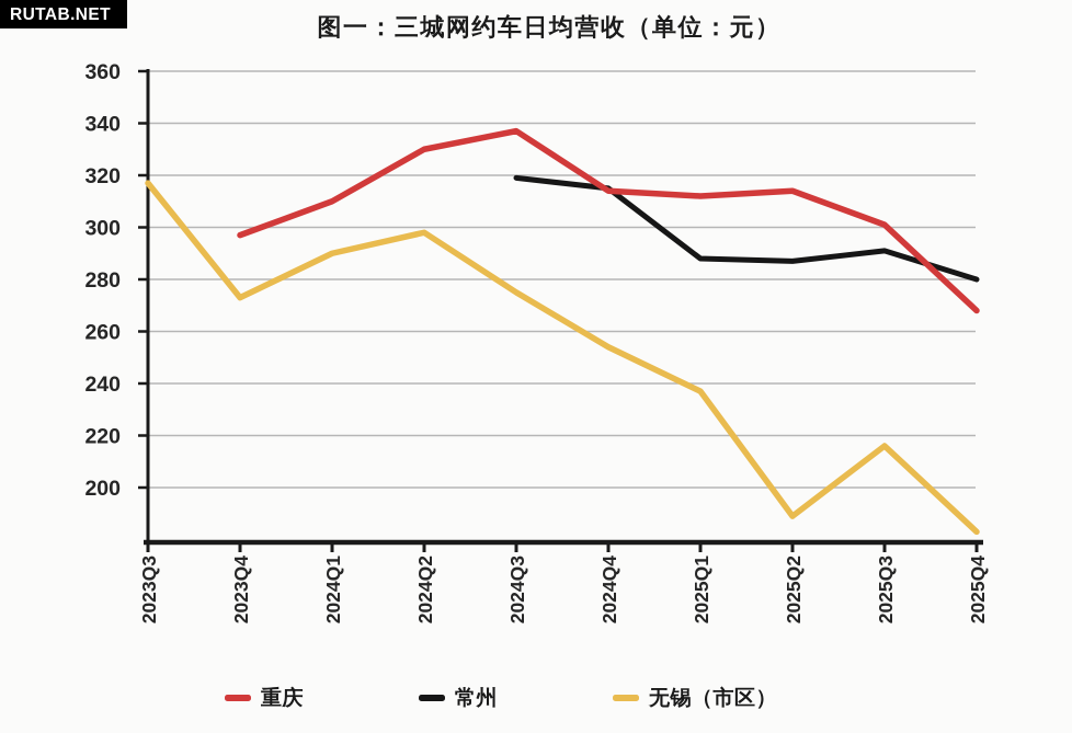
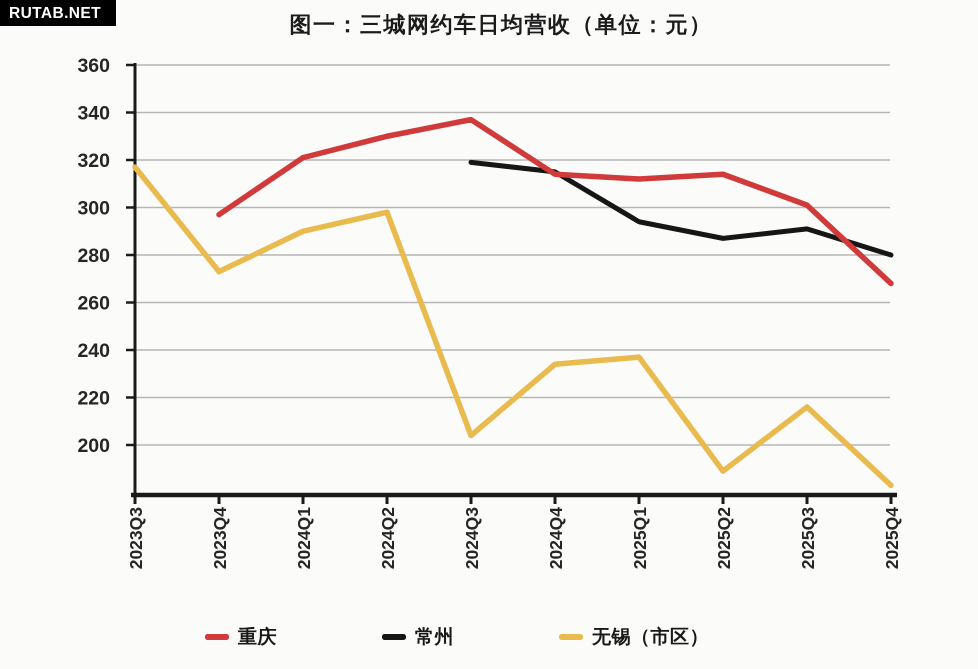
重庆/2024Q1: 310 -> 321
无锡（市区）/2024Q3: 275 -> 204
无锡（市区）/2024Q4: 254 -> 234
常州/2025Q1: 288 -> 294
